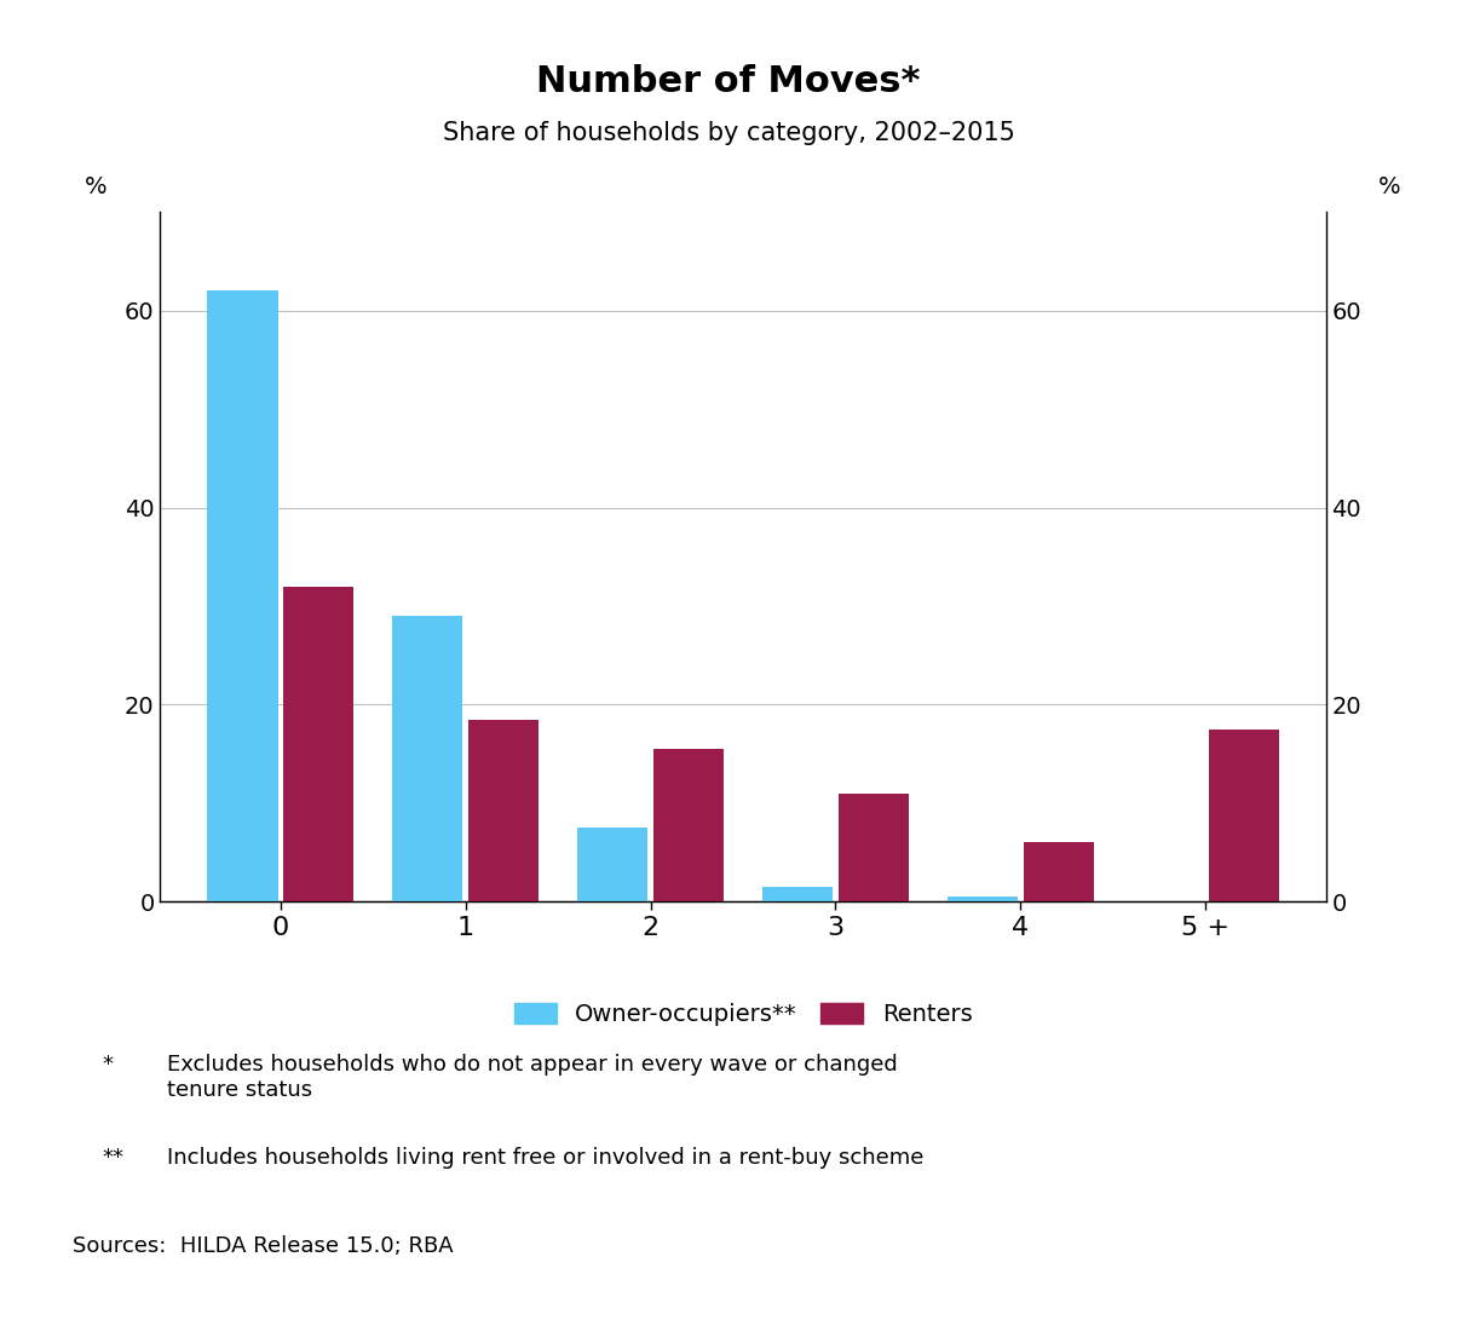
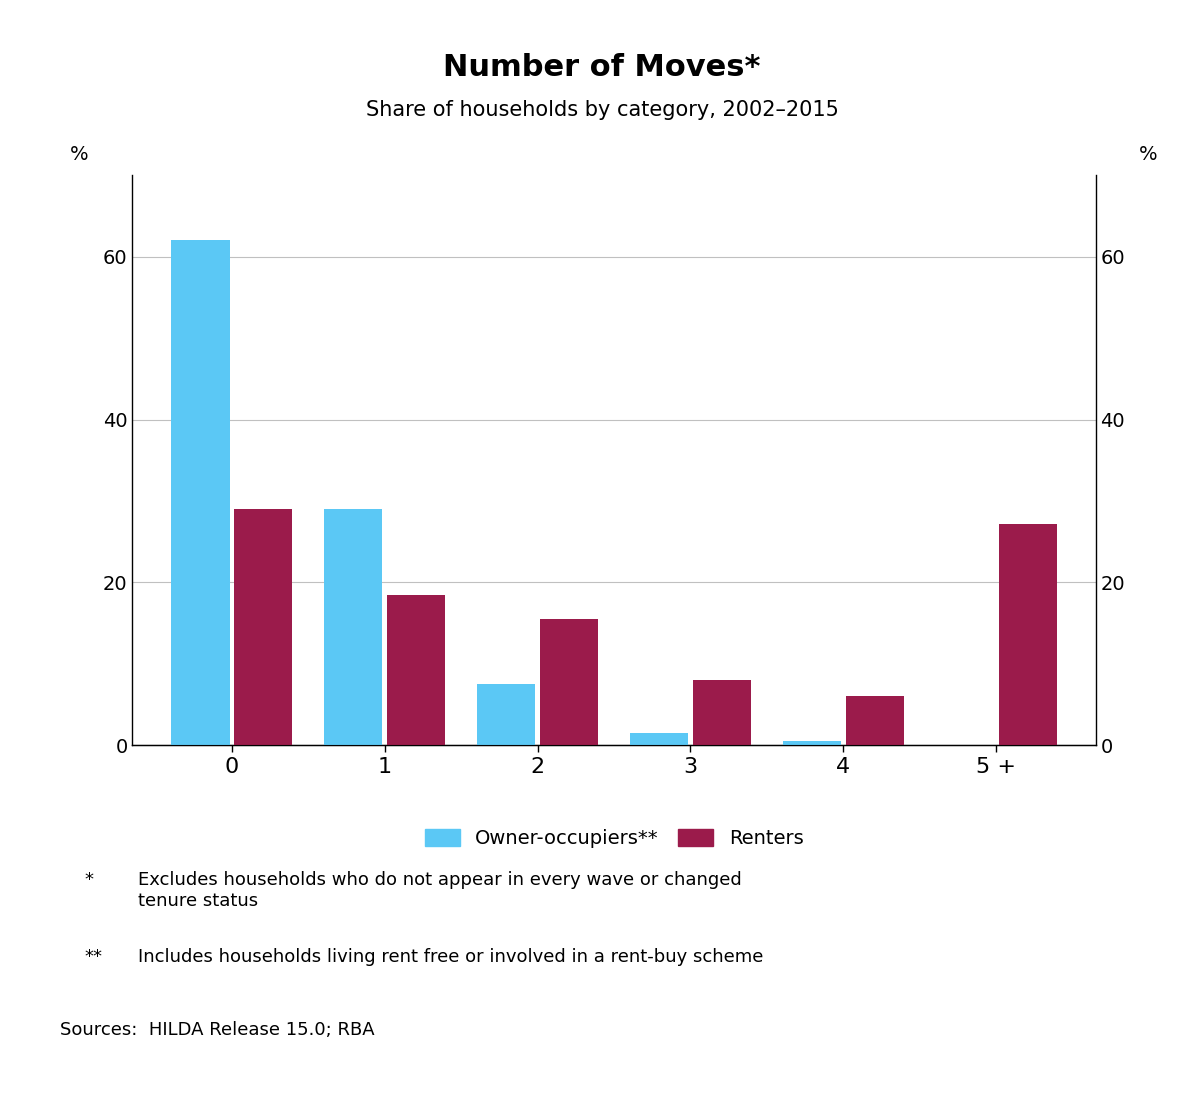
Renters/0: 32.0 -> 29.0
Renters/3: 11.0 -> 8.0
Renters/5 +: 17.5 -> 27.2
